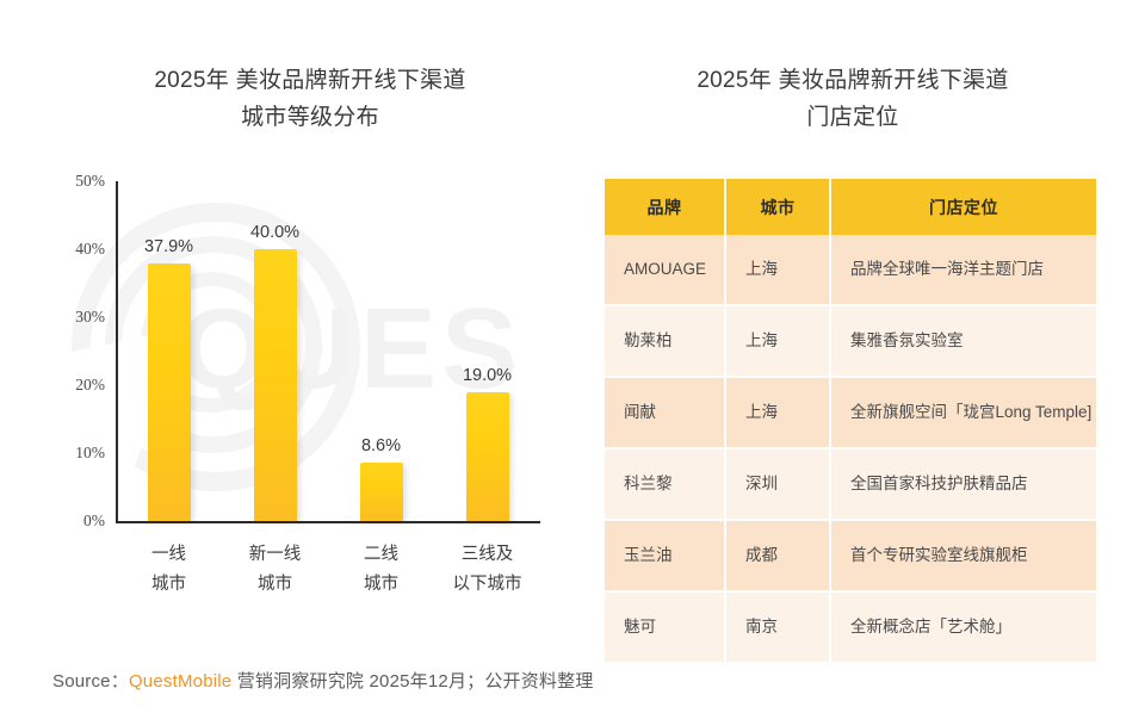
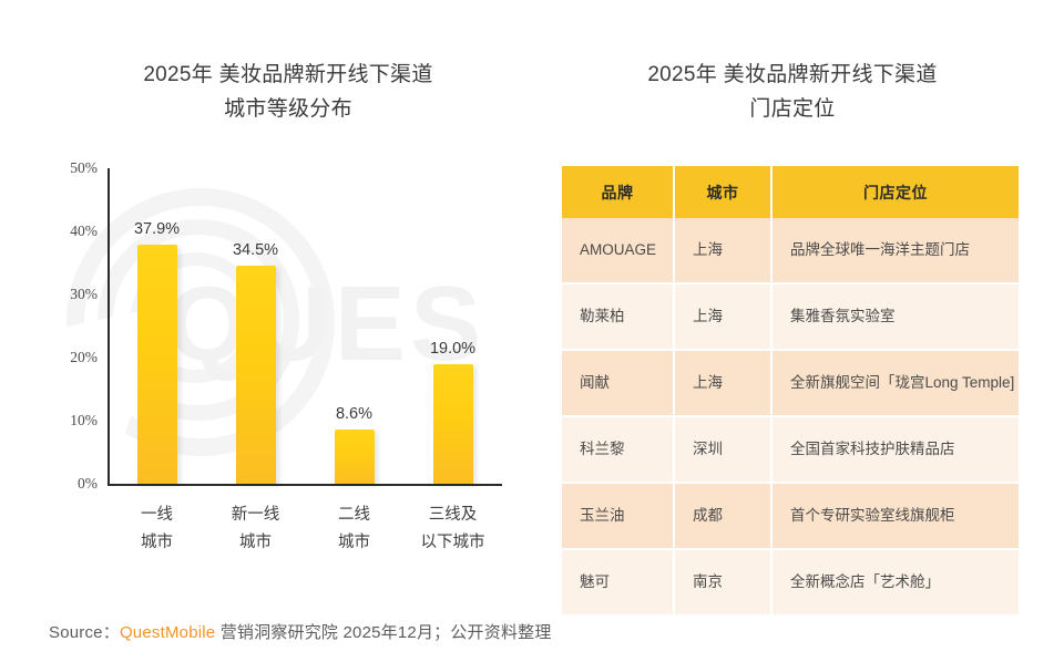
新一线城市: 40.0% -> 34.5%
